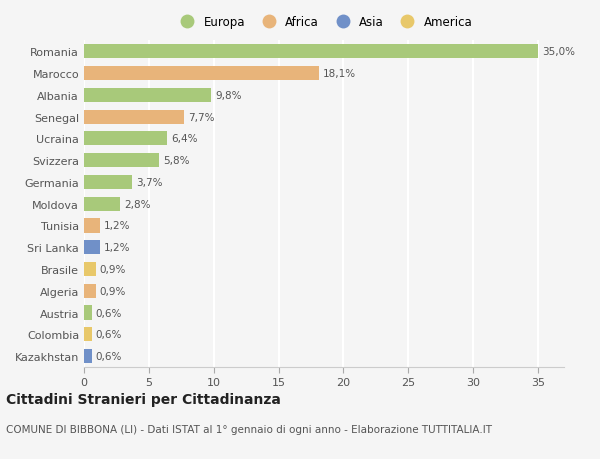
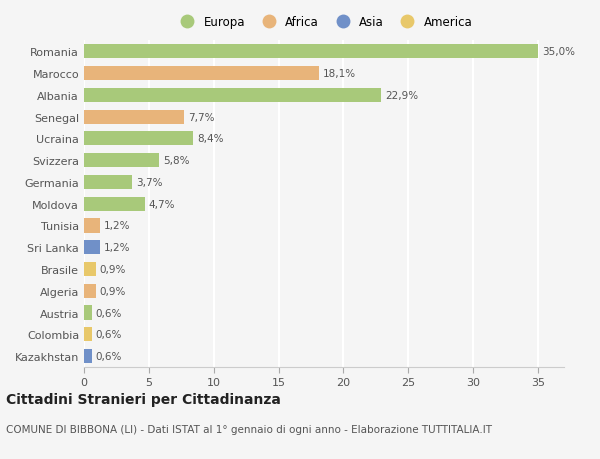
Albania: 9,8% -> 22,9%
Ucraina: 6,4% -> 8,4%
Moldova: 2,8% -> 4,7%
